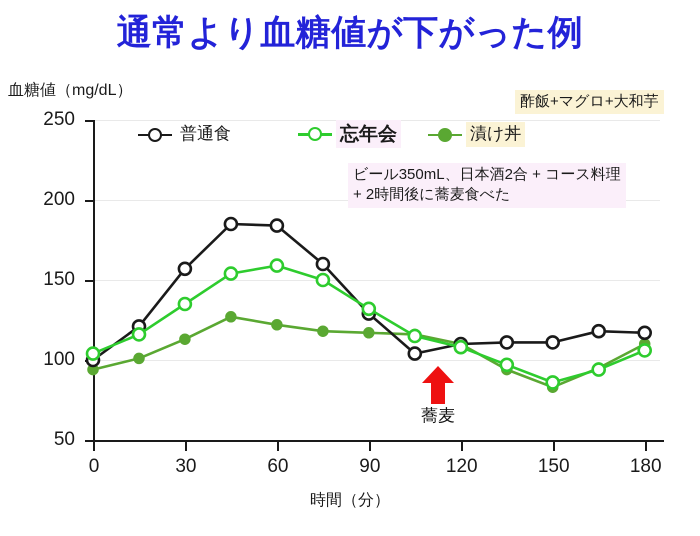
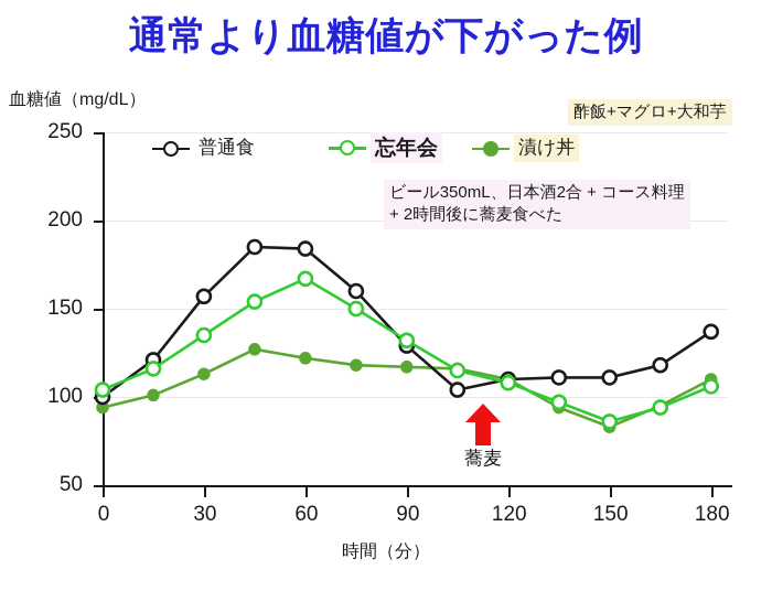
忘年会/60: 159 -> 167
普通食/180: 117 -> 137
